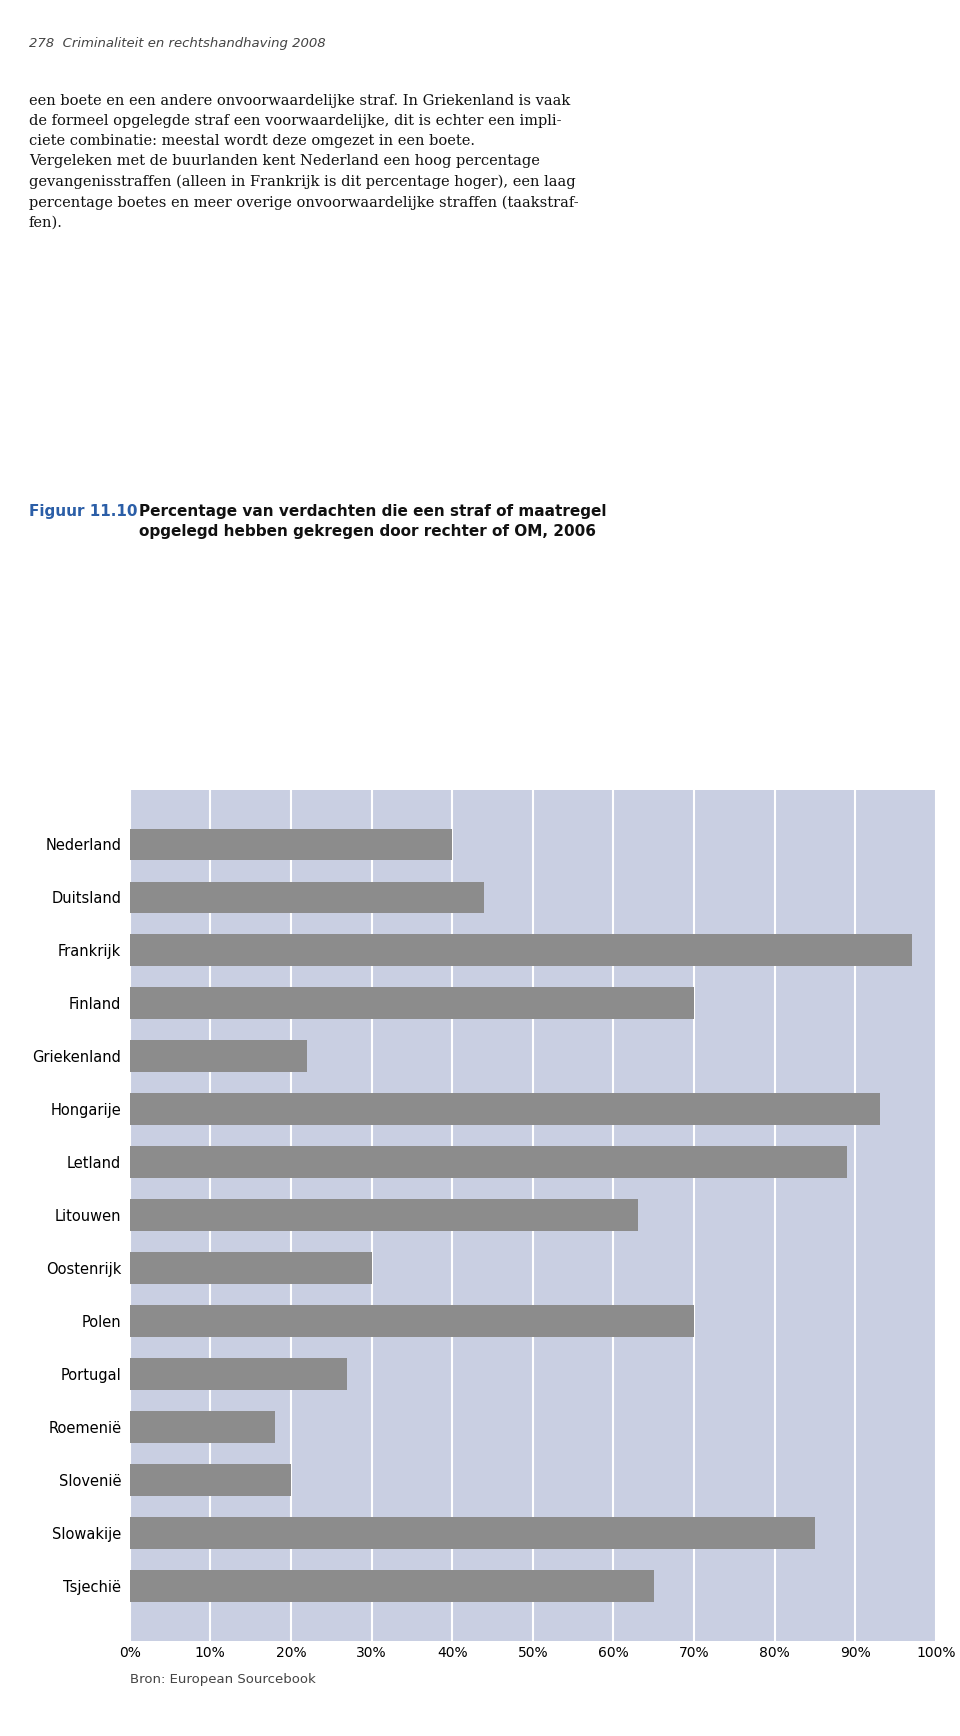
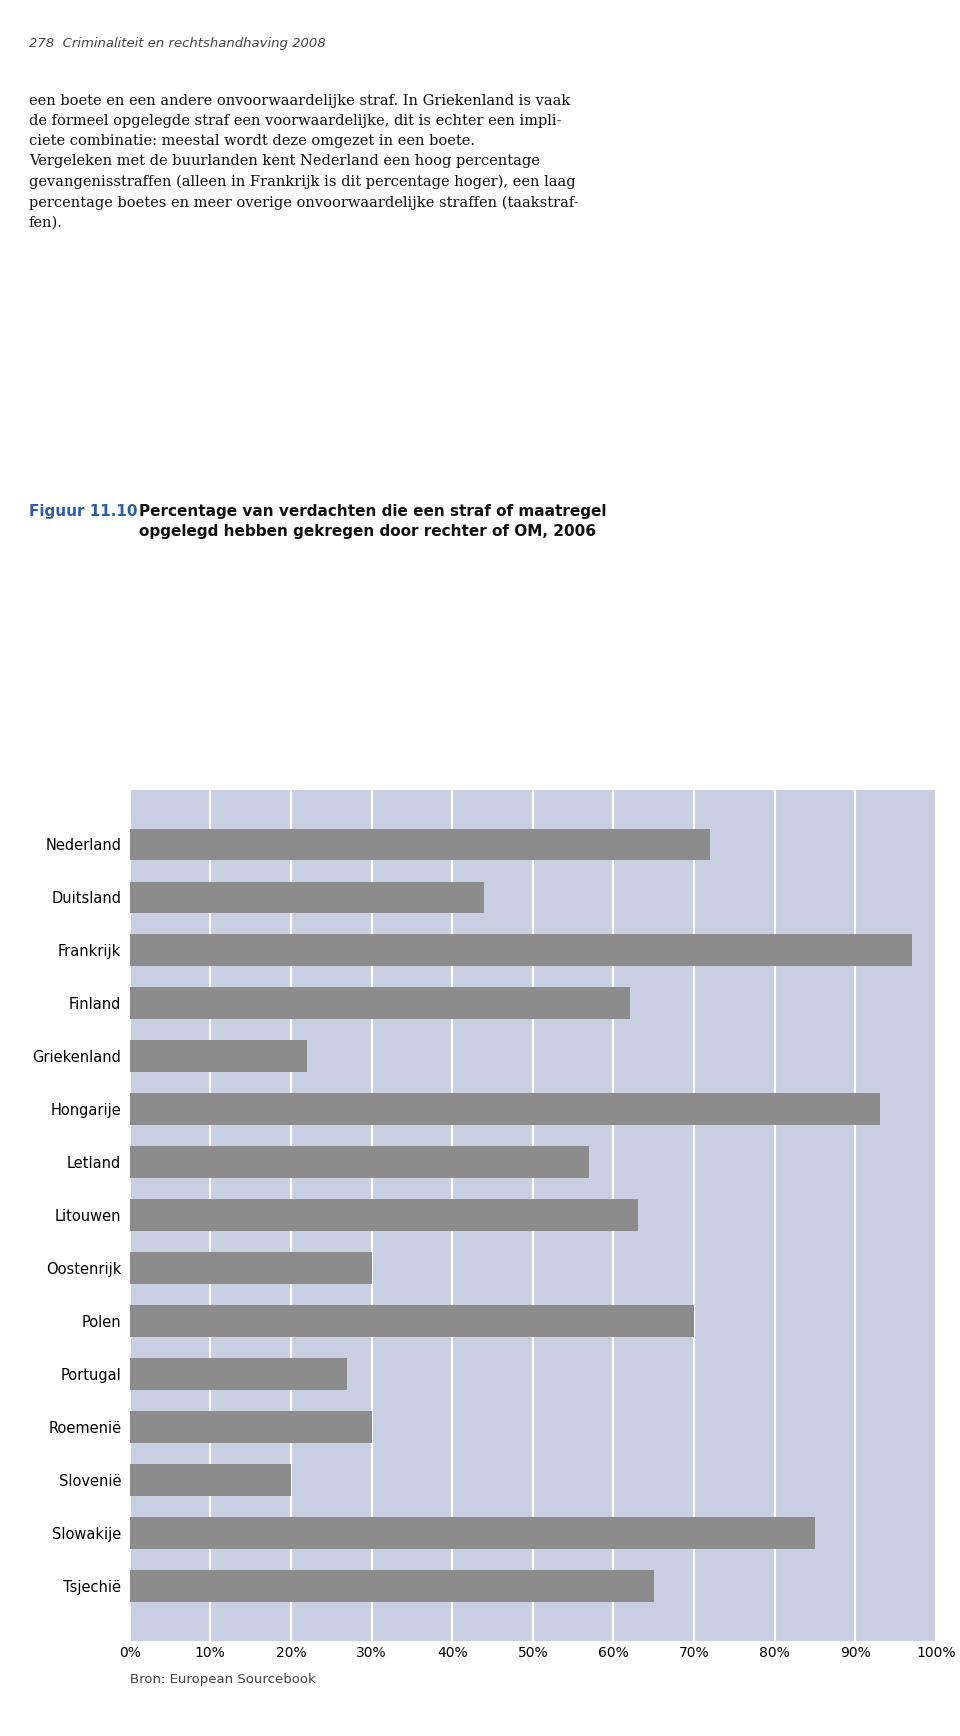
Nederland: 40% -> 72%
Finland: 70% -> 62%
Letland: 89% -> 57%
Roemenië: 18% -> 30%
